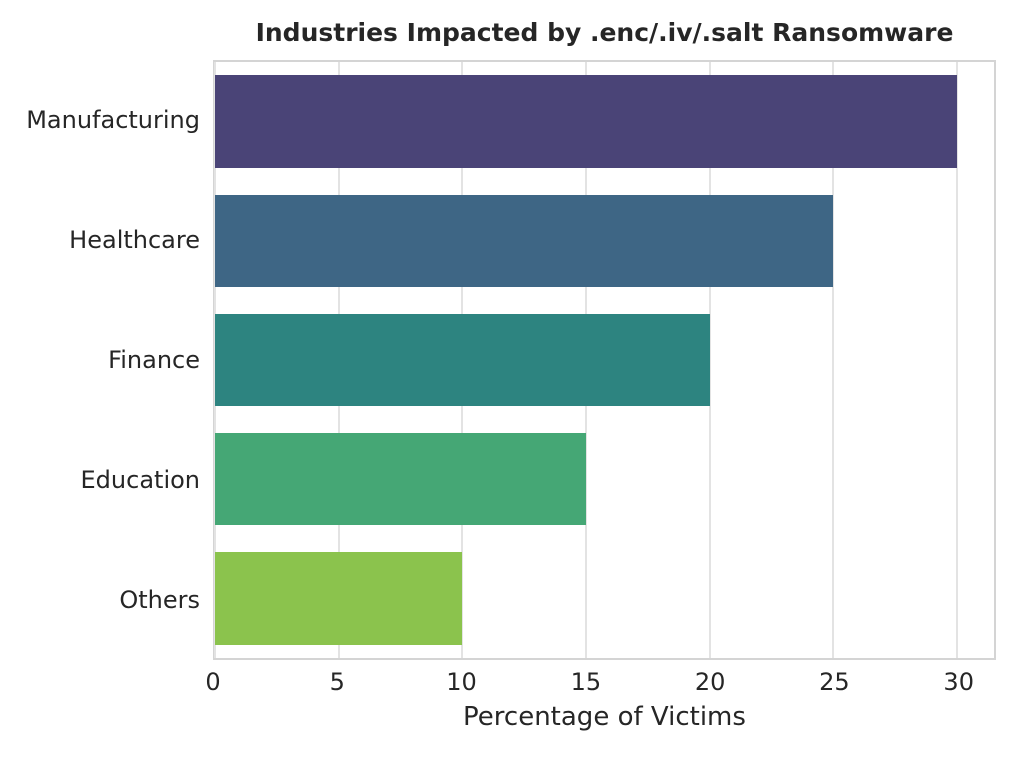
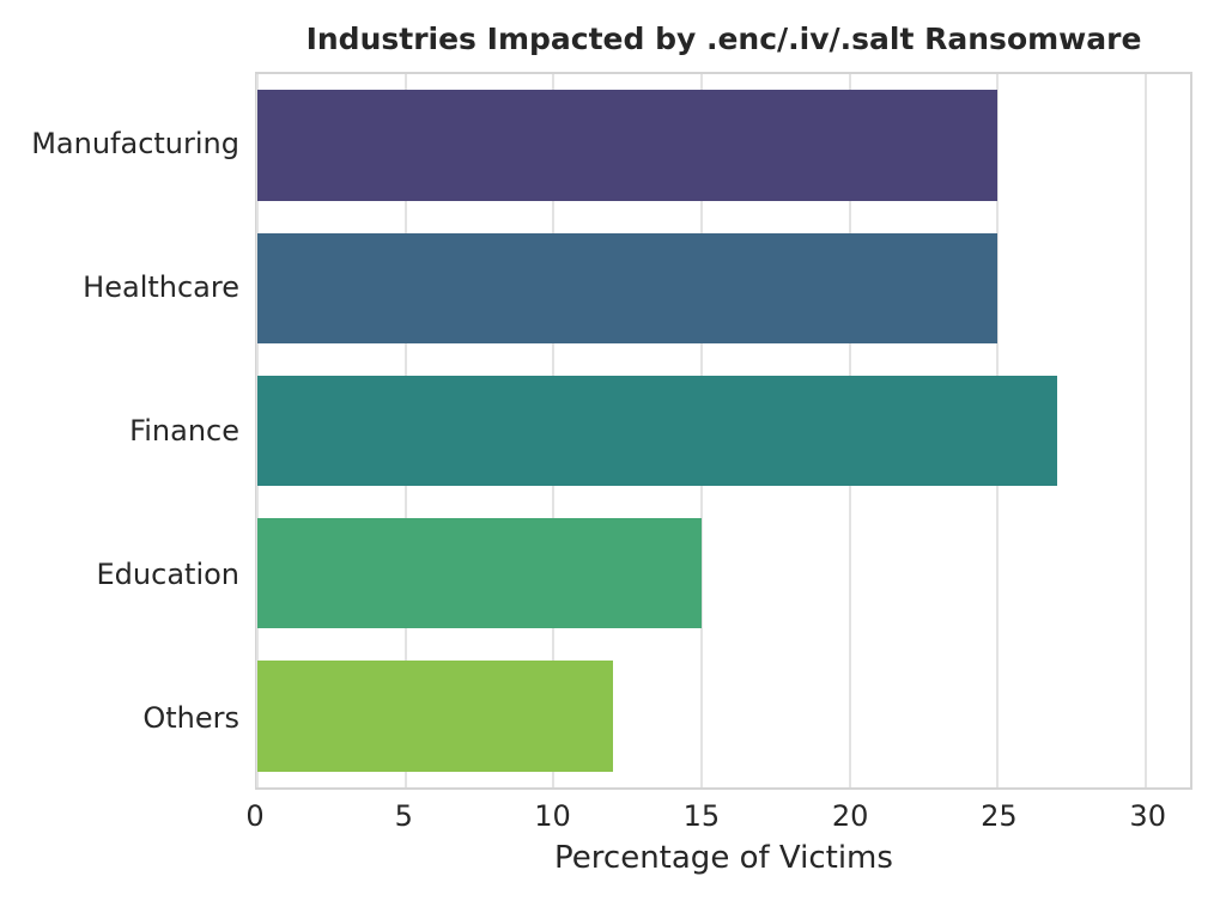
Manufacturing: 30 -> 25
Finance: 20 -> 27
Others: 10 -> 12
